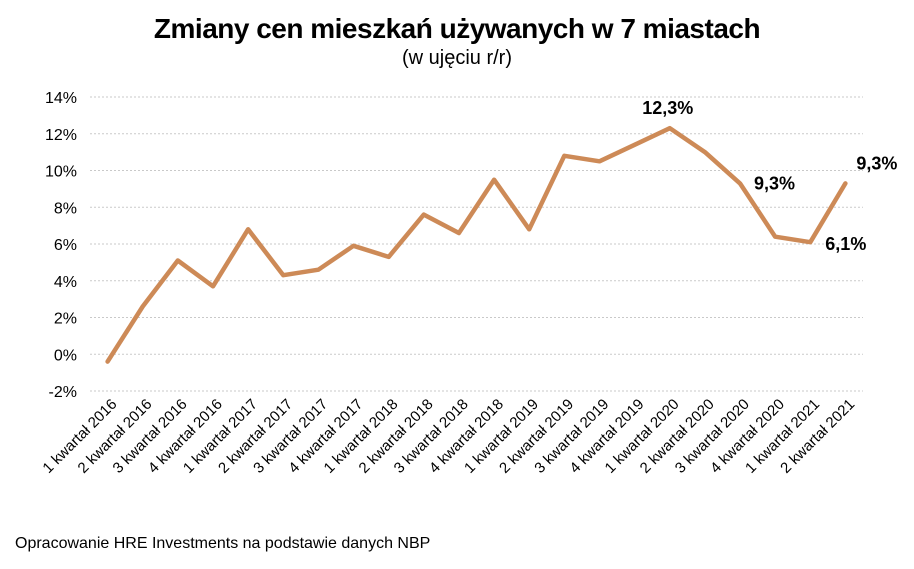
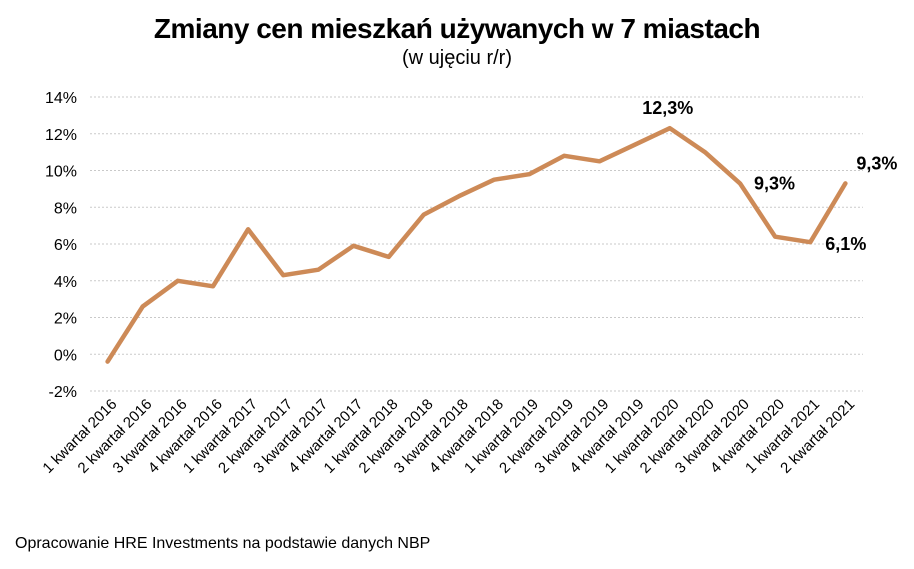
3 kwartał 2016: 5.1% -> 4.0%
3 kwartał 2018: 6.6% -> 8.6%
1 kwartał 2019: 6.8% -> 9.8%
